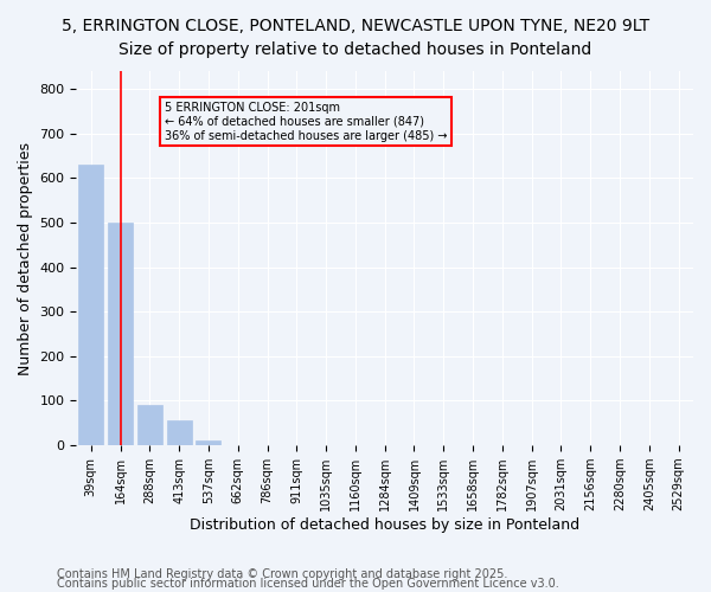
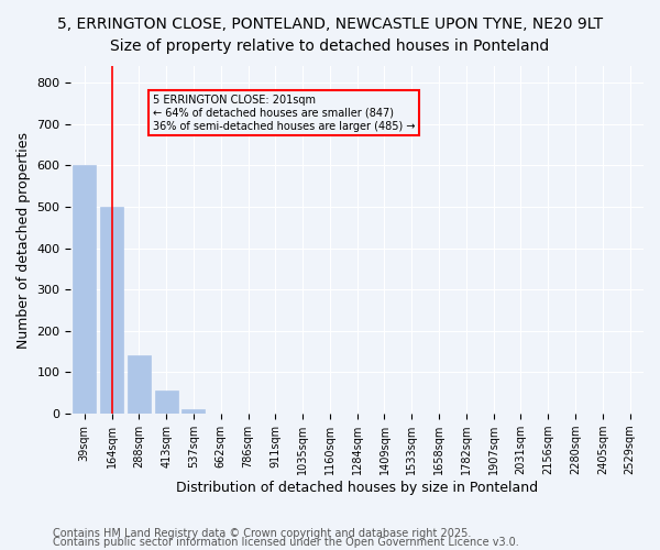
39sqm: 630 -> 600
288sqm: 90 -> 140
